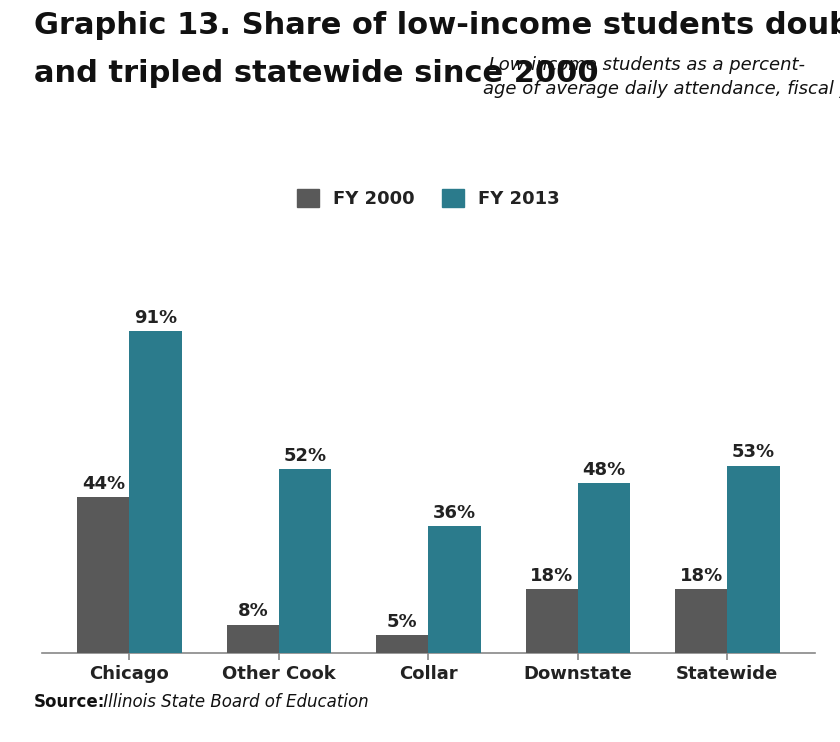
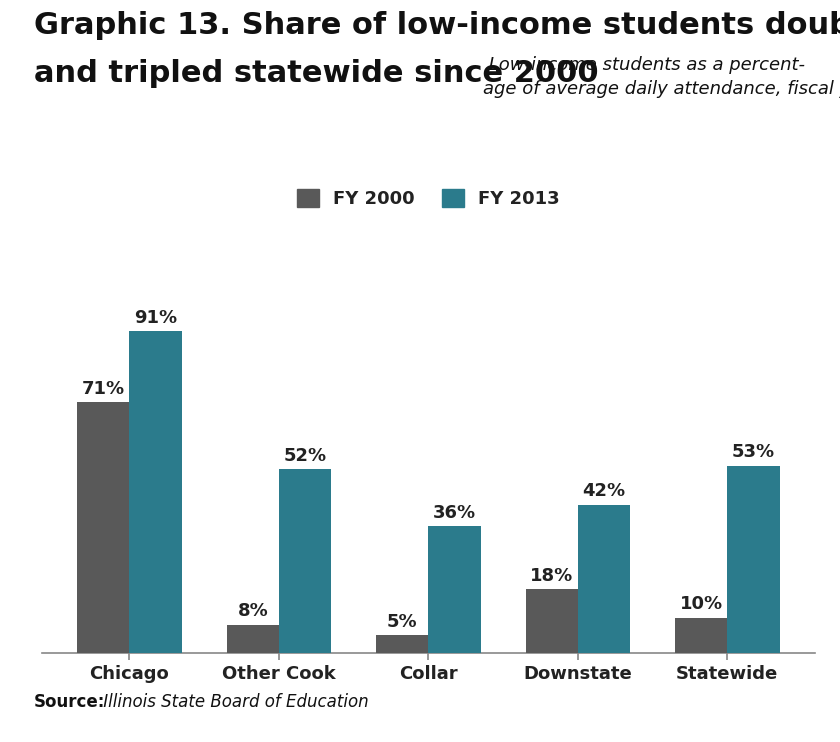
FY 2000/Chicago: 44% -> 71%
FY 2013/Downstate: 48% -> 42%
FY 2000/Statewide: 18% -> 10%
